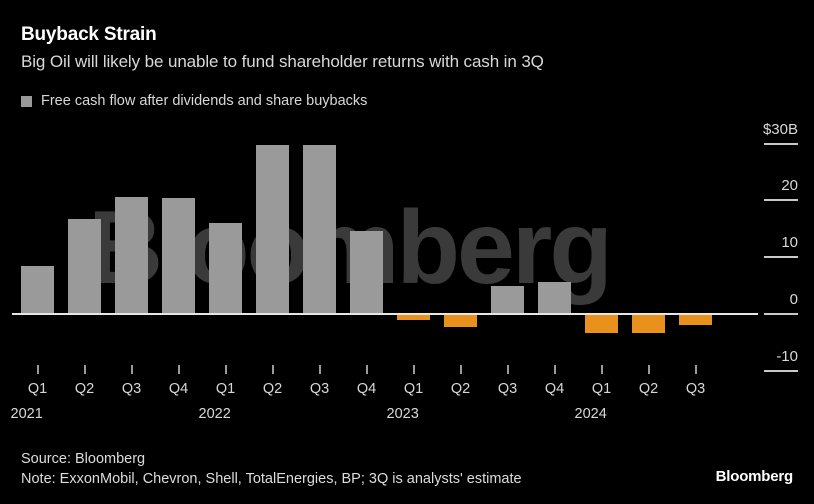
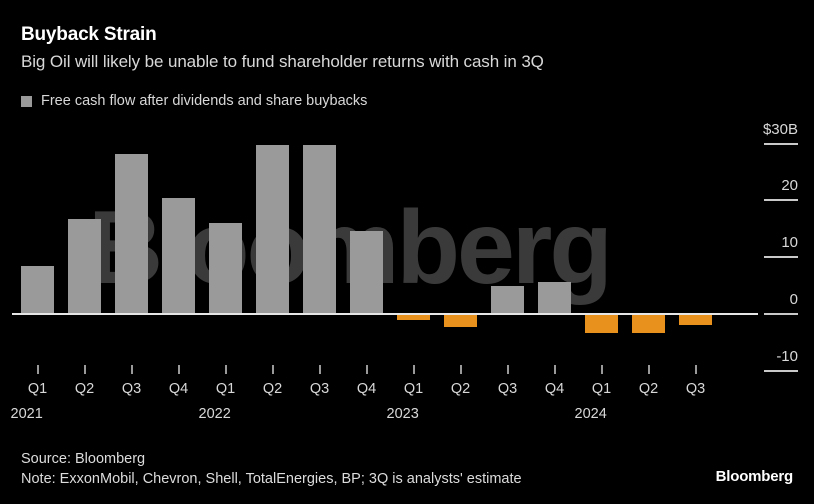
Q3 2021: $20B -> $28B
